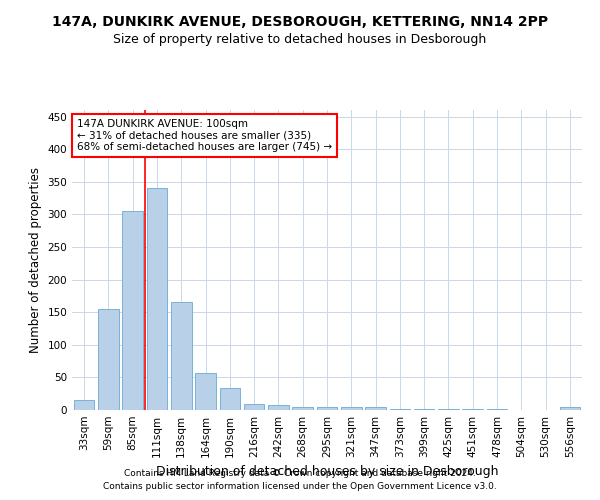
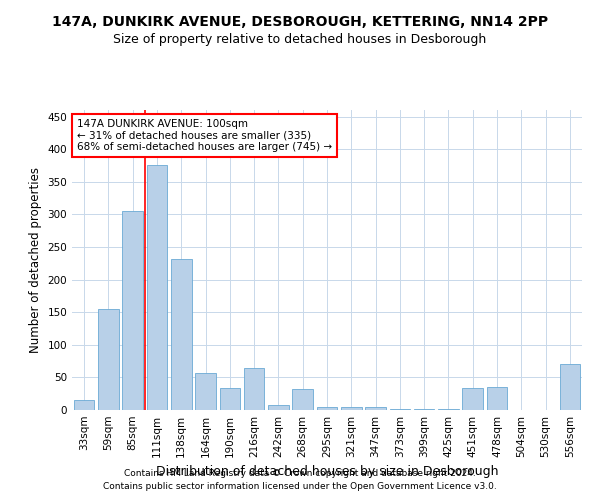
111sqm: 340 -> 376
138sqm: 165 -> 232
216sqm: 9 -> 64
268sqm: 5 -> 32
451sqm: 1 -> 34
478sqm: 1 -> 36
556sqm: 4 -> 70
